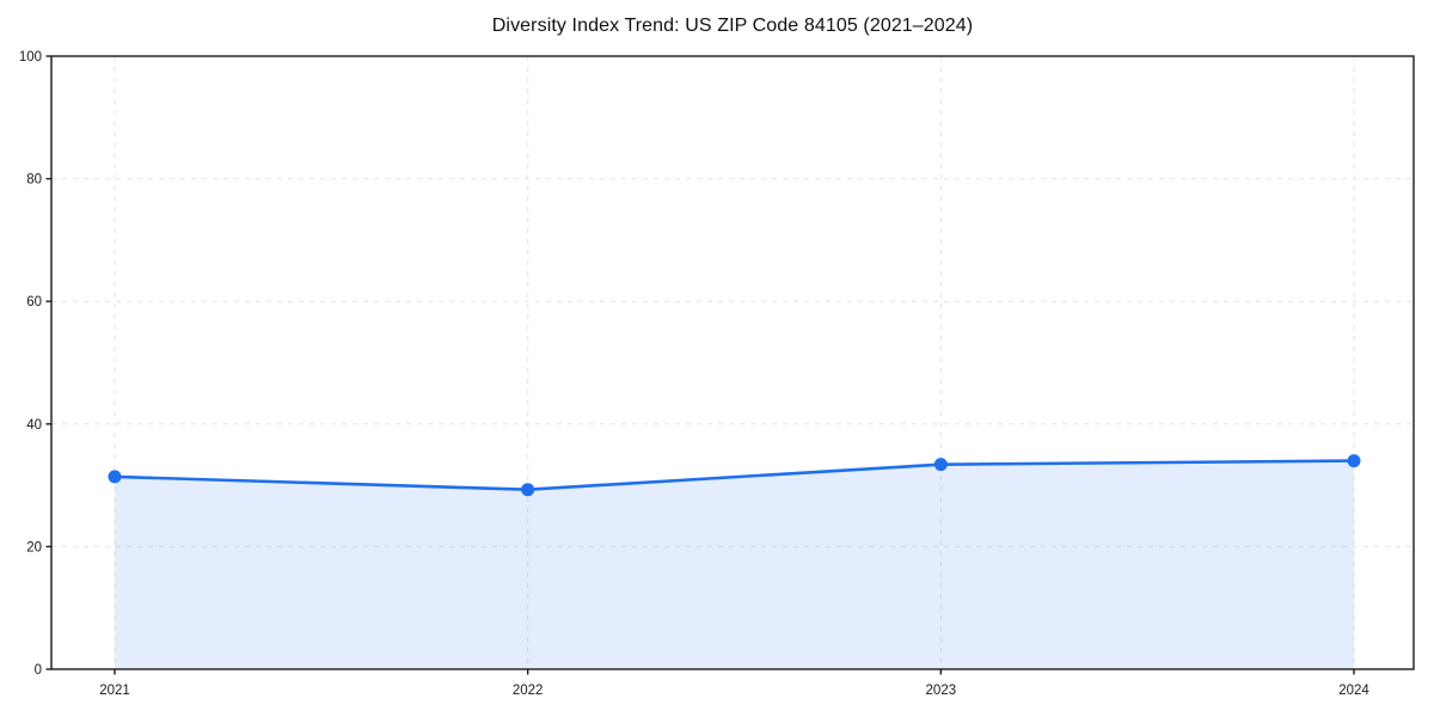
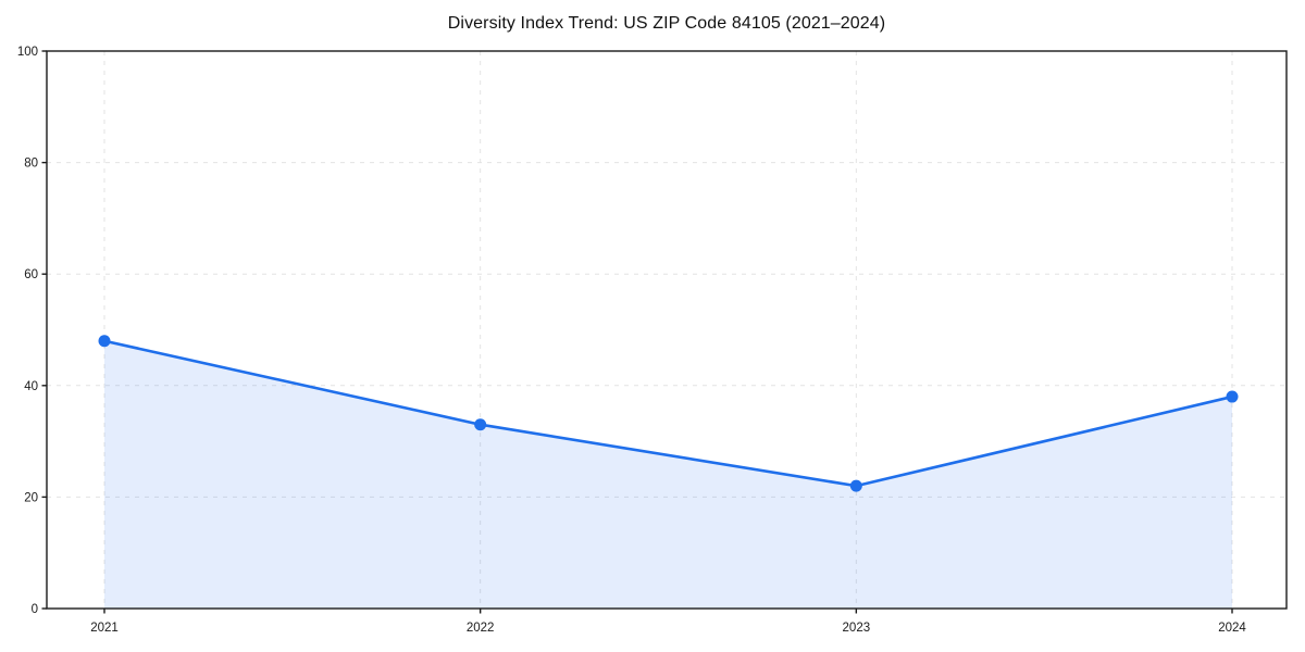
2021: 31 -> 48
2022: 29 -> 33
2023: 33 -> 22
2024: 34 -> 38
